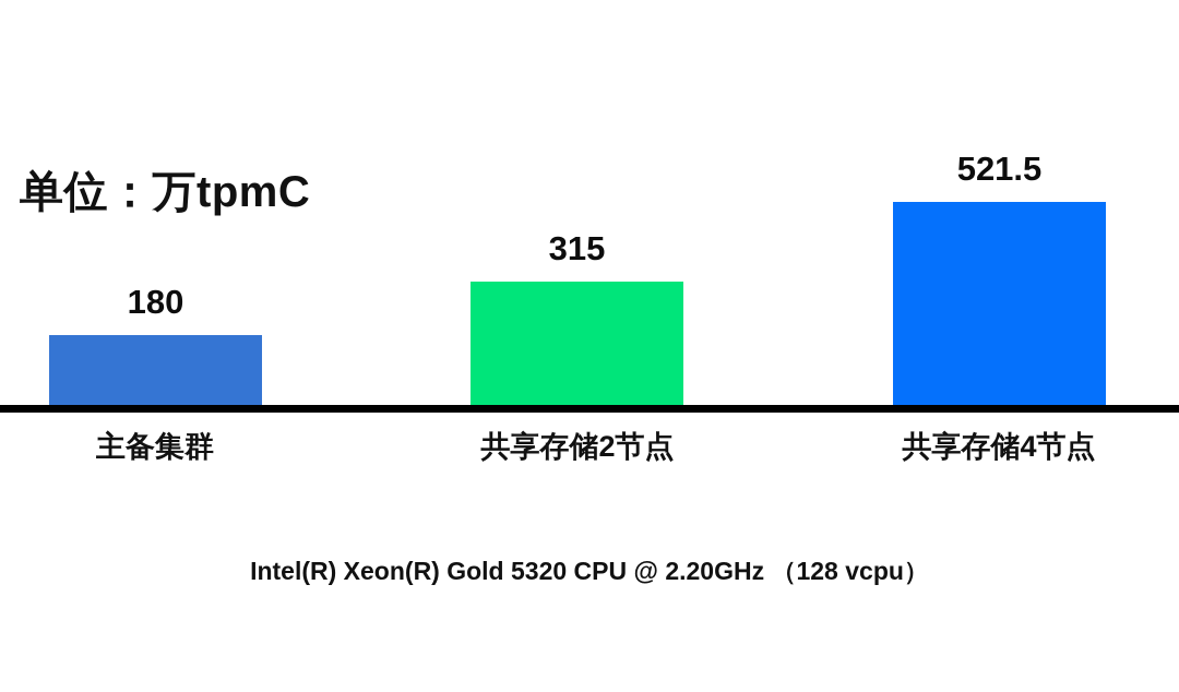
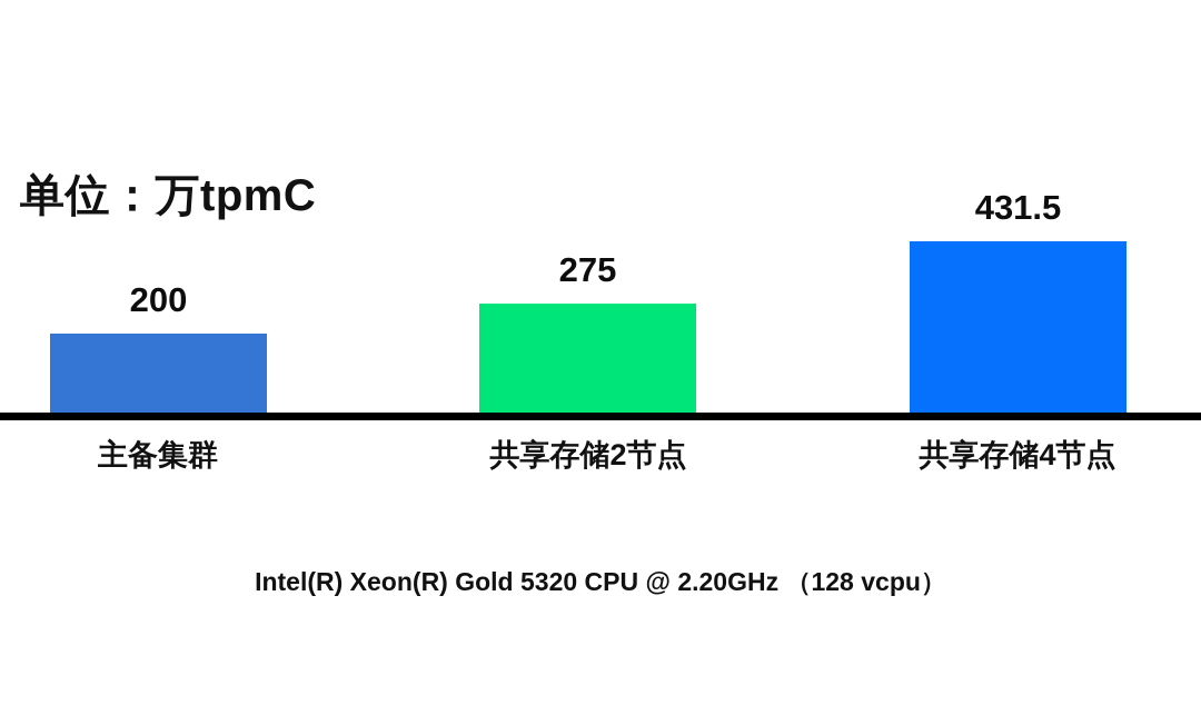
主备集群: 180 -> 200
共享存储2节点: 315 -> 275
共享存储4节点: 521.5 -> 431.5
